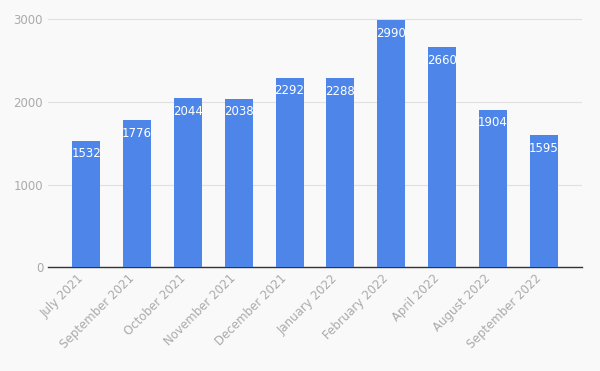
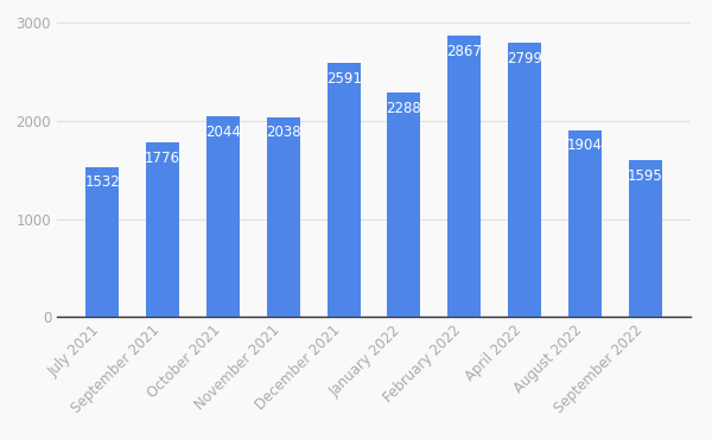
December 2021: 2292 -> 2591
February 2022: 2990 -> 2867
April 2022: 2660 -> 2799
